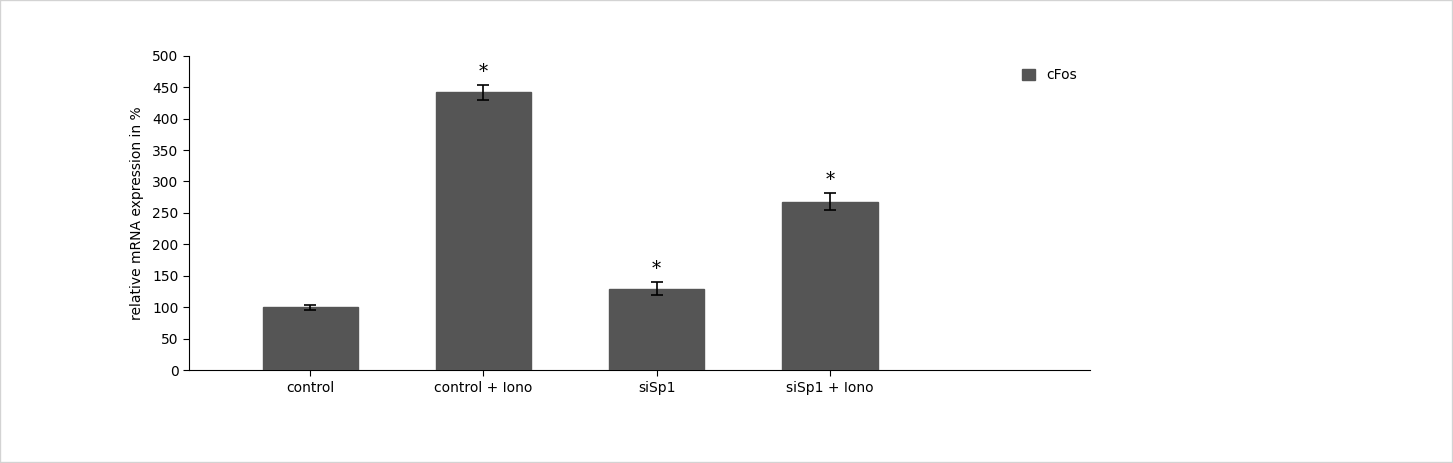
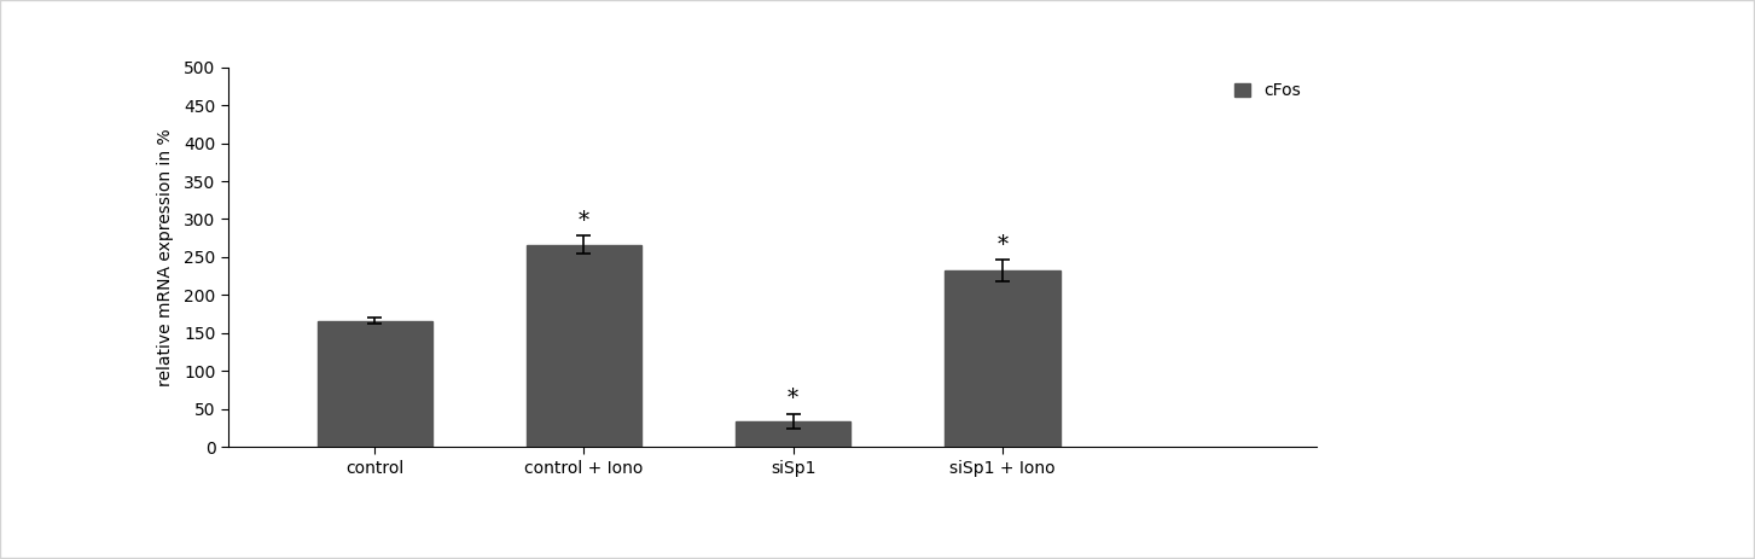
control: 100 -> 166
control + Iono: 442 -> 266
siSp1: 130 -> 34
siSp1 + Iono: 268 -> 232
